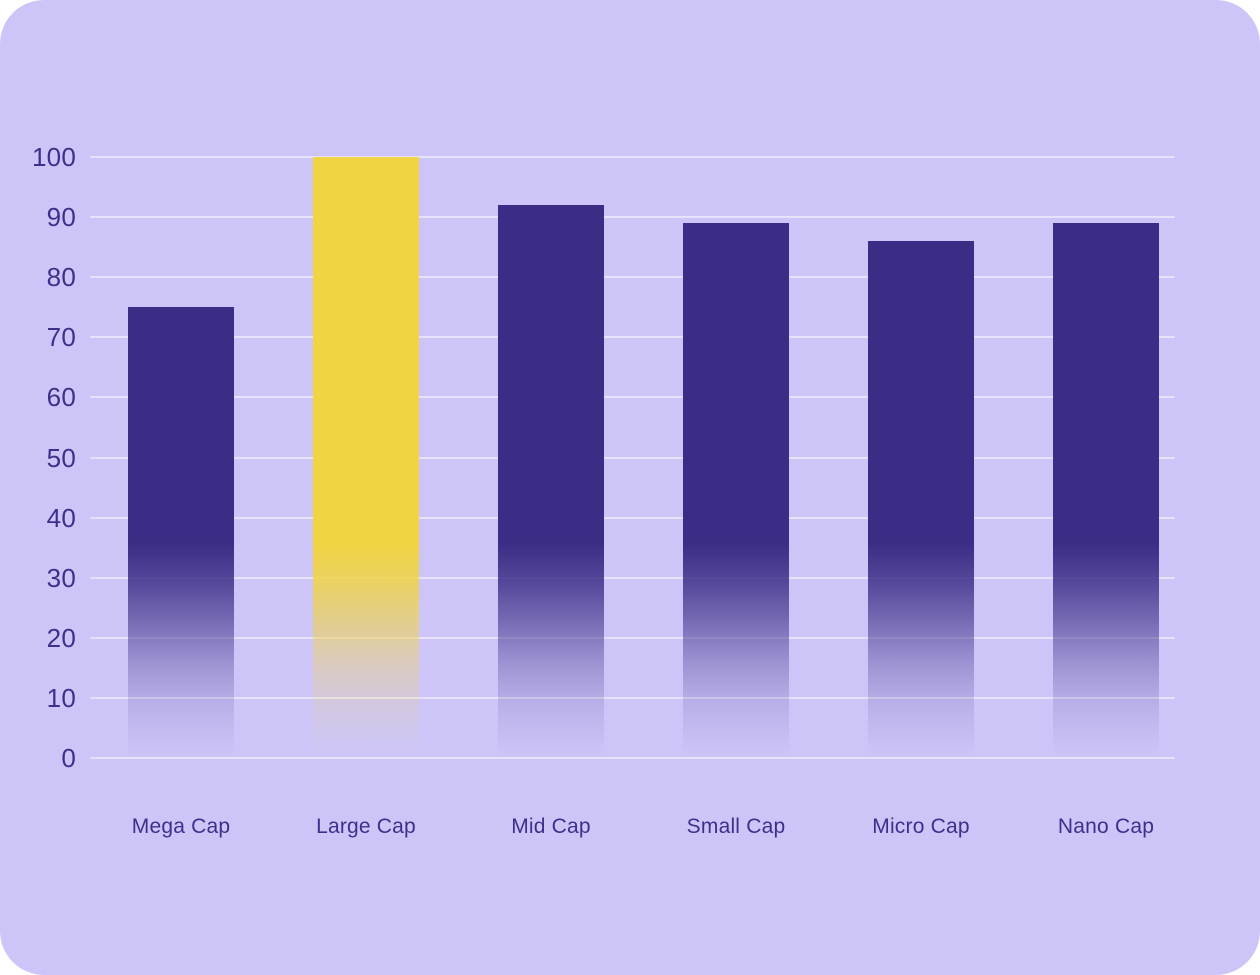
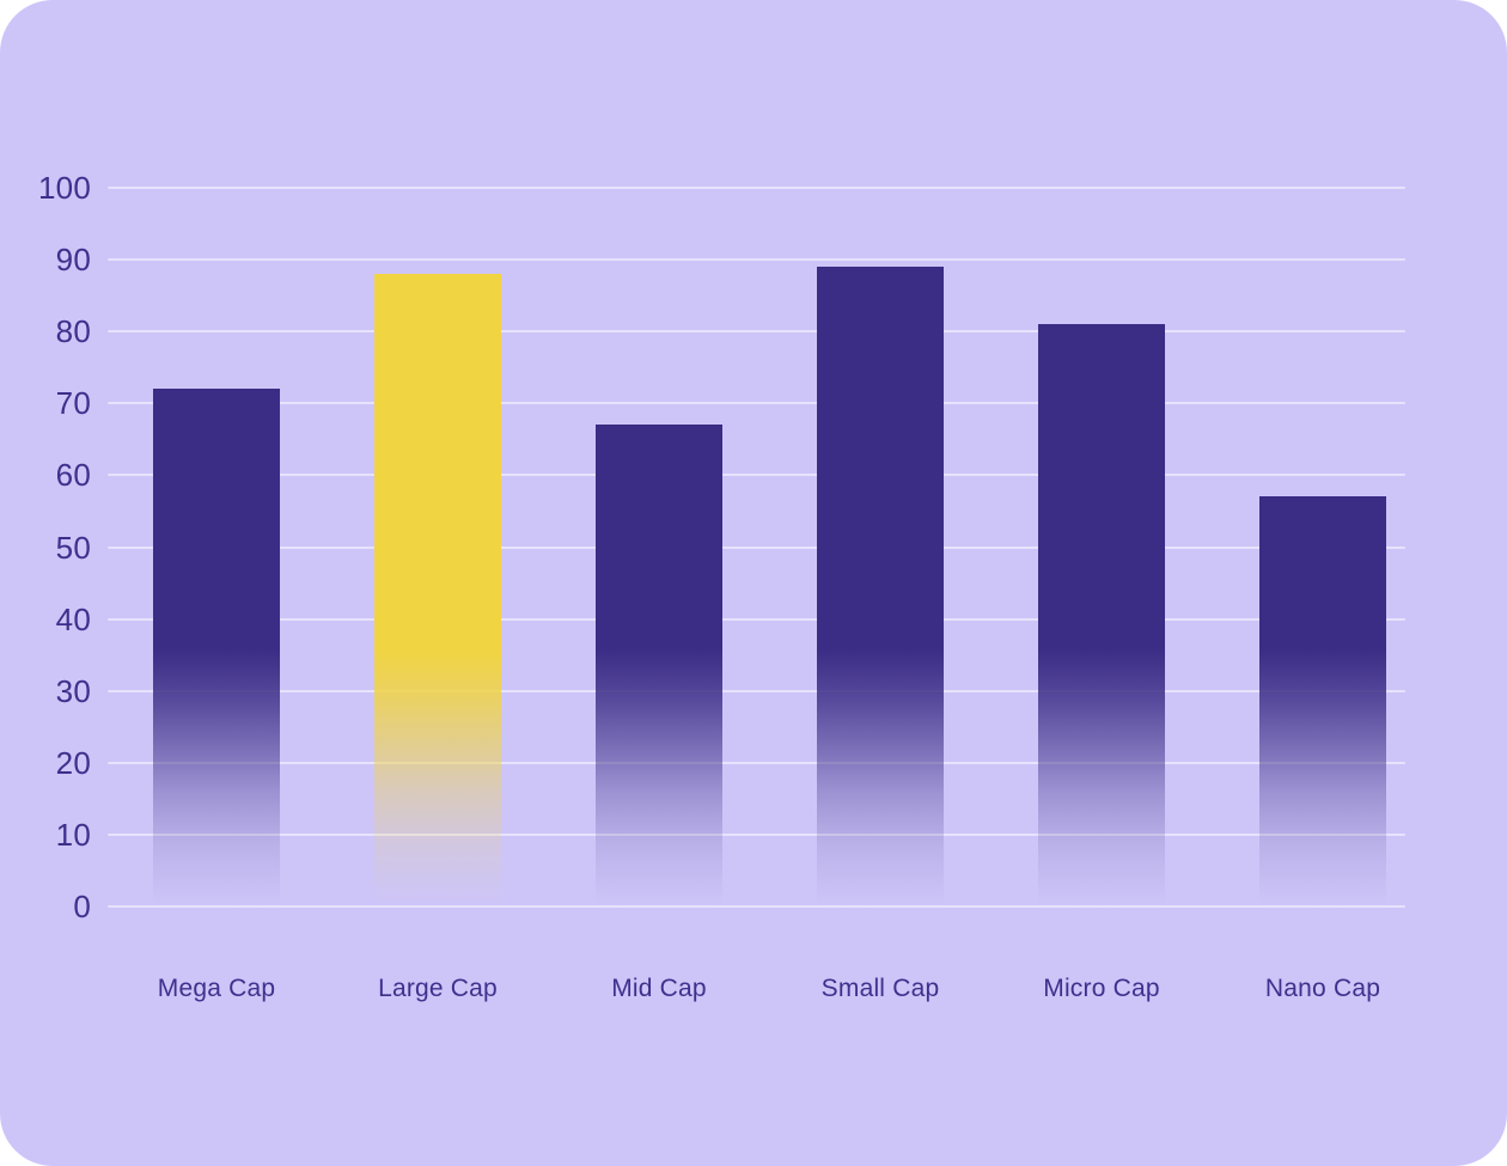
Mega Cap: 75 -> 72
Large Cap: 100 -> 88
Mid Cap: 92 -> 67
Micro Cap: 86 -> 81
Nano Cap: 89 -> 57
